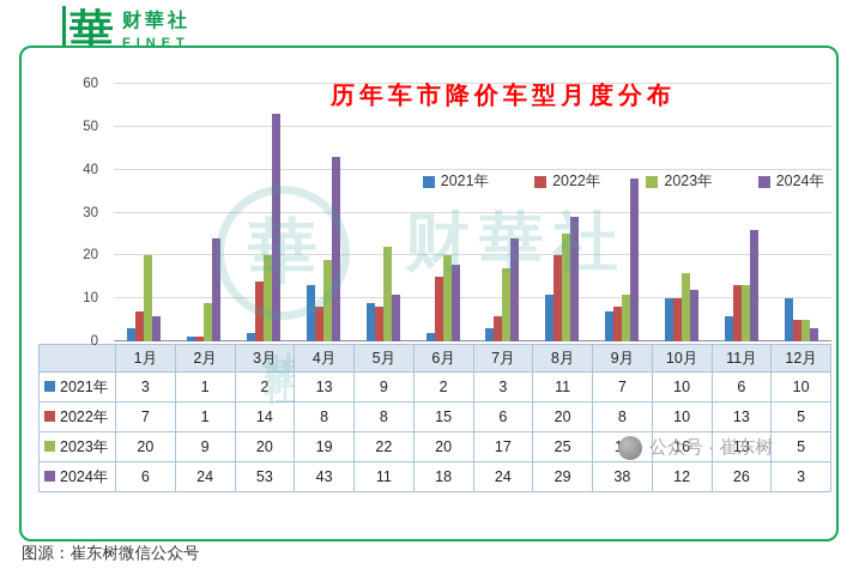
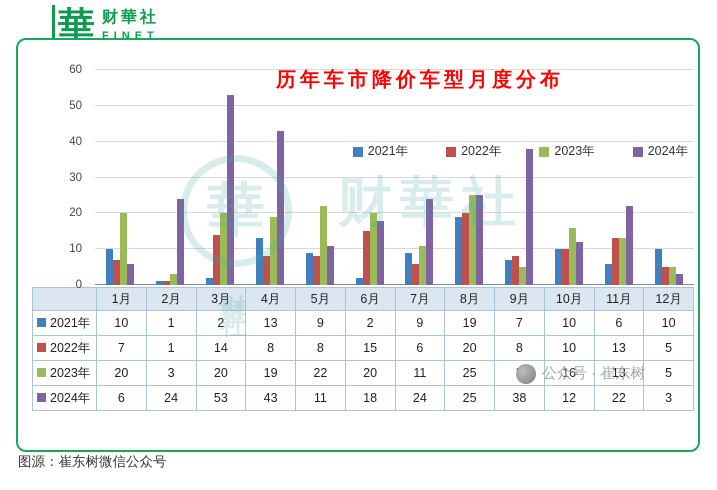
2021年/1月: 3 -> 10
2023年/2月: 9 -> 3
2021年/7月: 3 -> 9
2023年/7月: 17 -> 11
2021年/8月: 11 -> 19
2024年/8月: 29 -> 25
2023年/9月: 11 -> 5
2024年/11月: 26 -> 22
